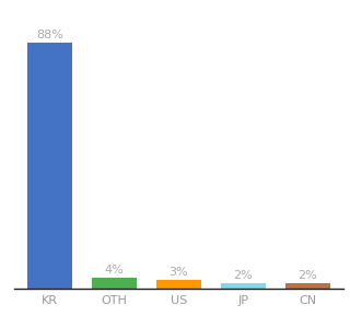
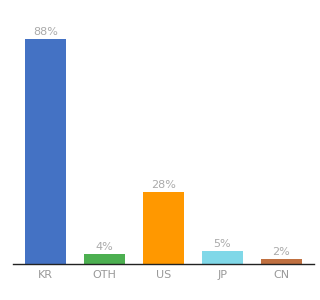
US: 3% -> 28%
JP: 2% -> 5%
